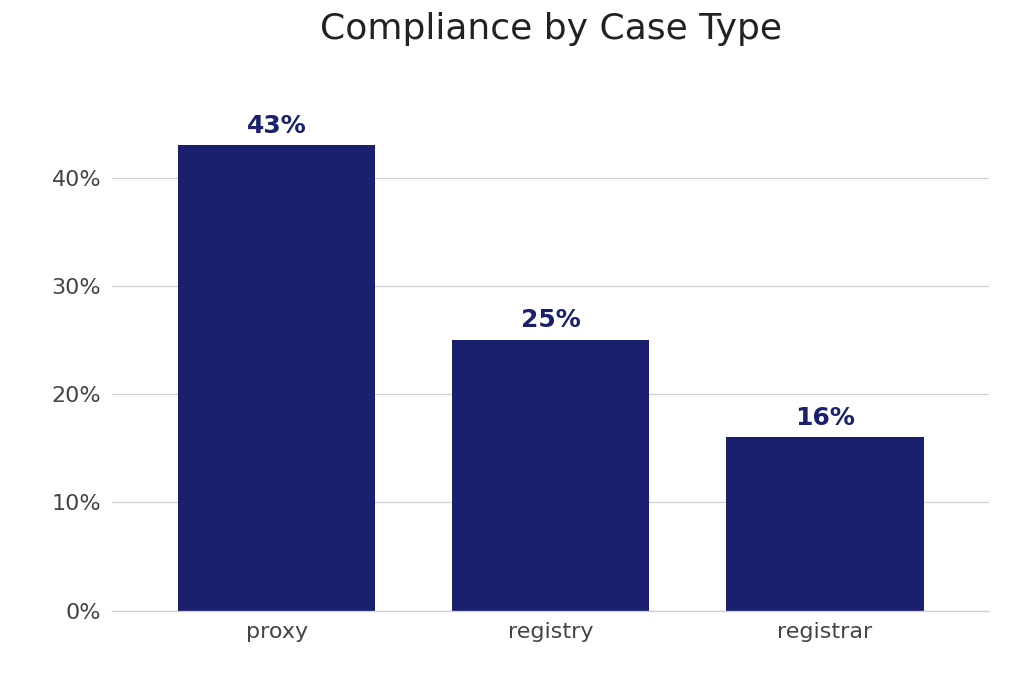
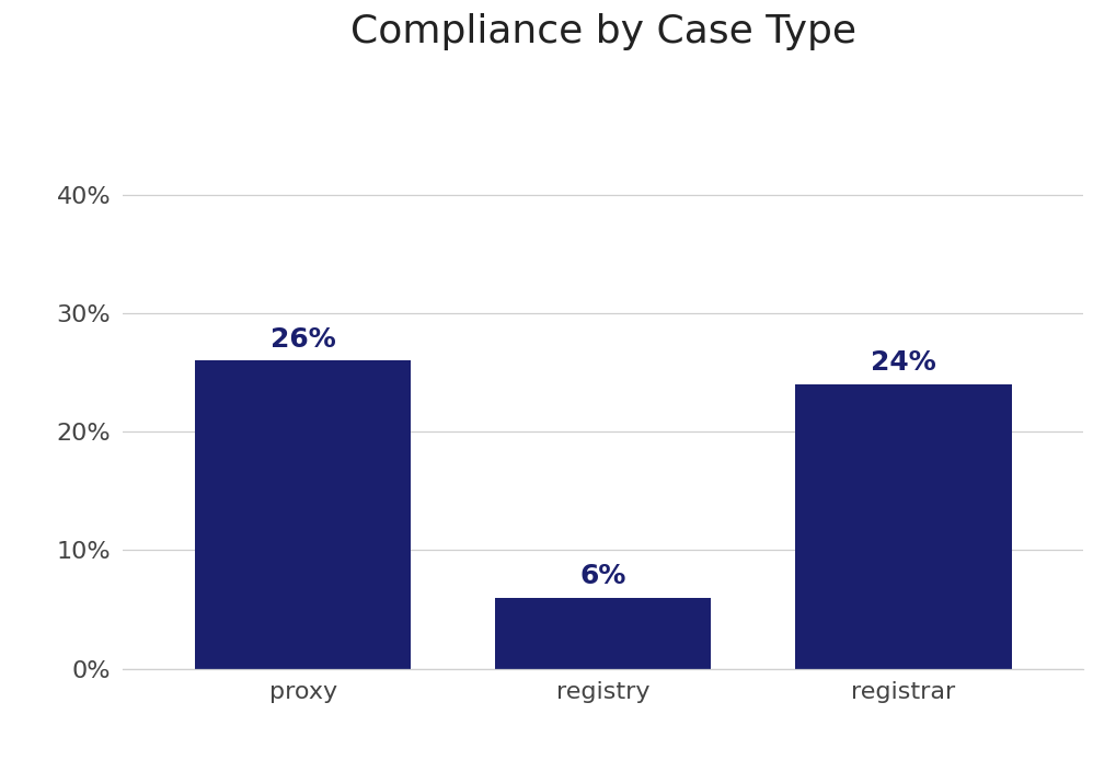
proxy: 43% -> 26%
registry: 25% -> 6%
registrar: 16% -> 24%
